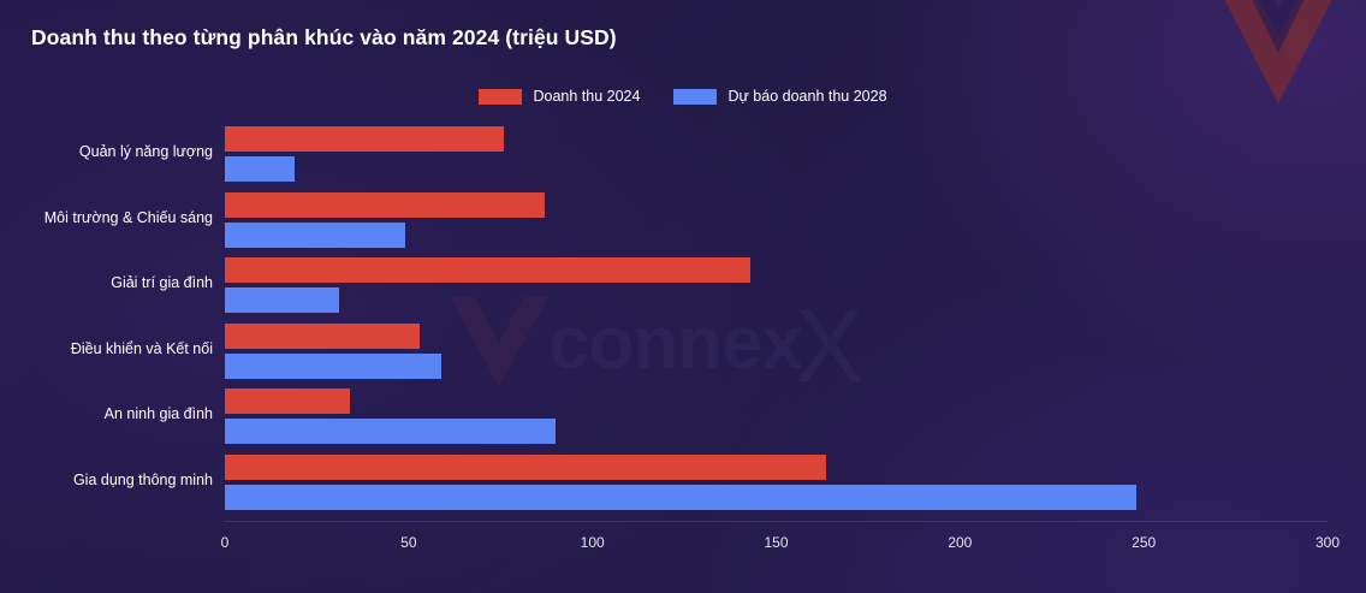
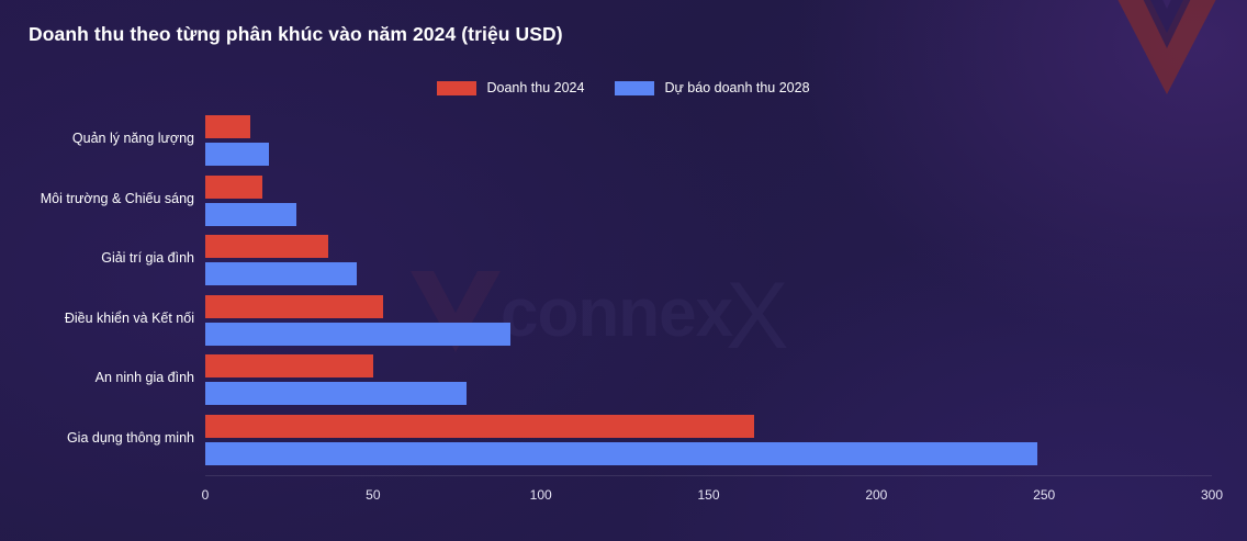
Doanh thu 2024/Quản lý năng lượng: 76 -> 14
Doanh thu 2024/Môi trường & Chiếu sáng: 87 -> 17
Dự báo doanh thu 2028/Môi trường & Chiếu sáng: 49 -> 27
Doanh thu 2024/Giải trí gia đình: 143 -> 36
Dự báo doanh thu 2028/Giải trí gia đình: 31 -> 45
Dự báo doanh thu 2028/Điều khiển và Kết nối: 59 -> 91
Doanh thu 2024/An ninh gia đình: 34 -> 50
Dự báo doanh thu 2028/An ninh gia đình: 90 -> 78
